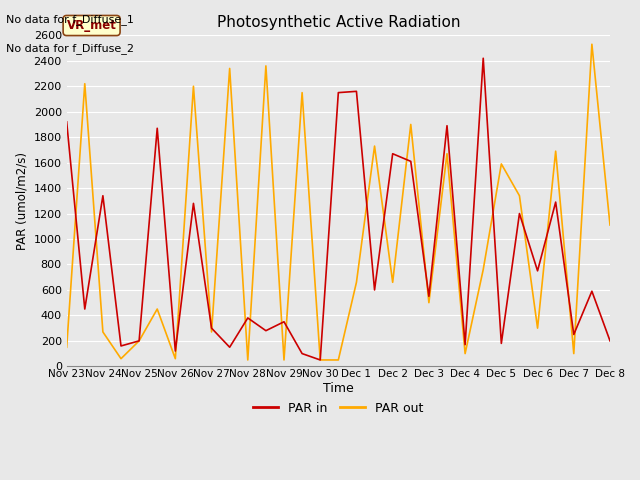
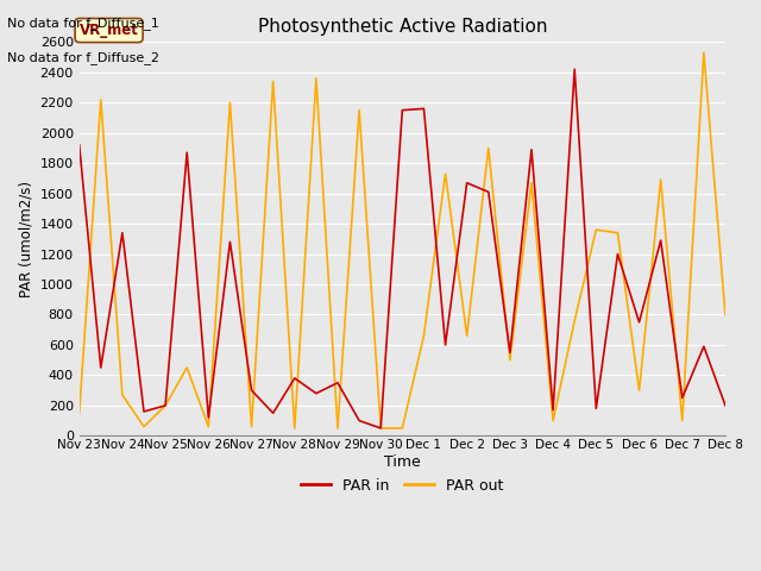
PAR out/Nov 27: 270 -> 60
PAR out/Dec 5: 1590 -> 1360
PAR out/Dec 8: 1110 -> 800
